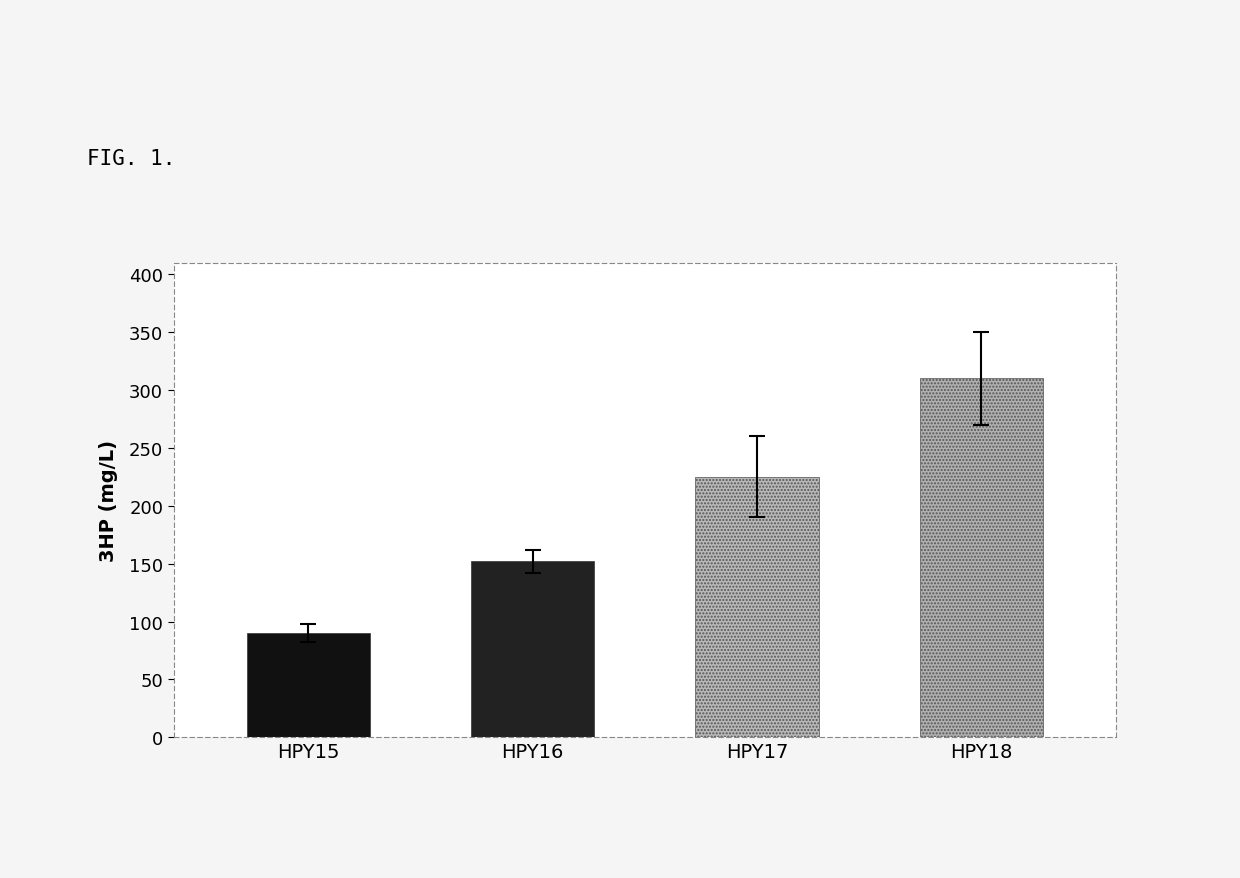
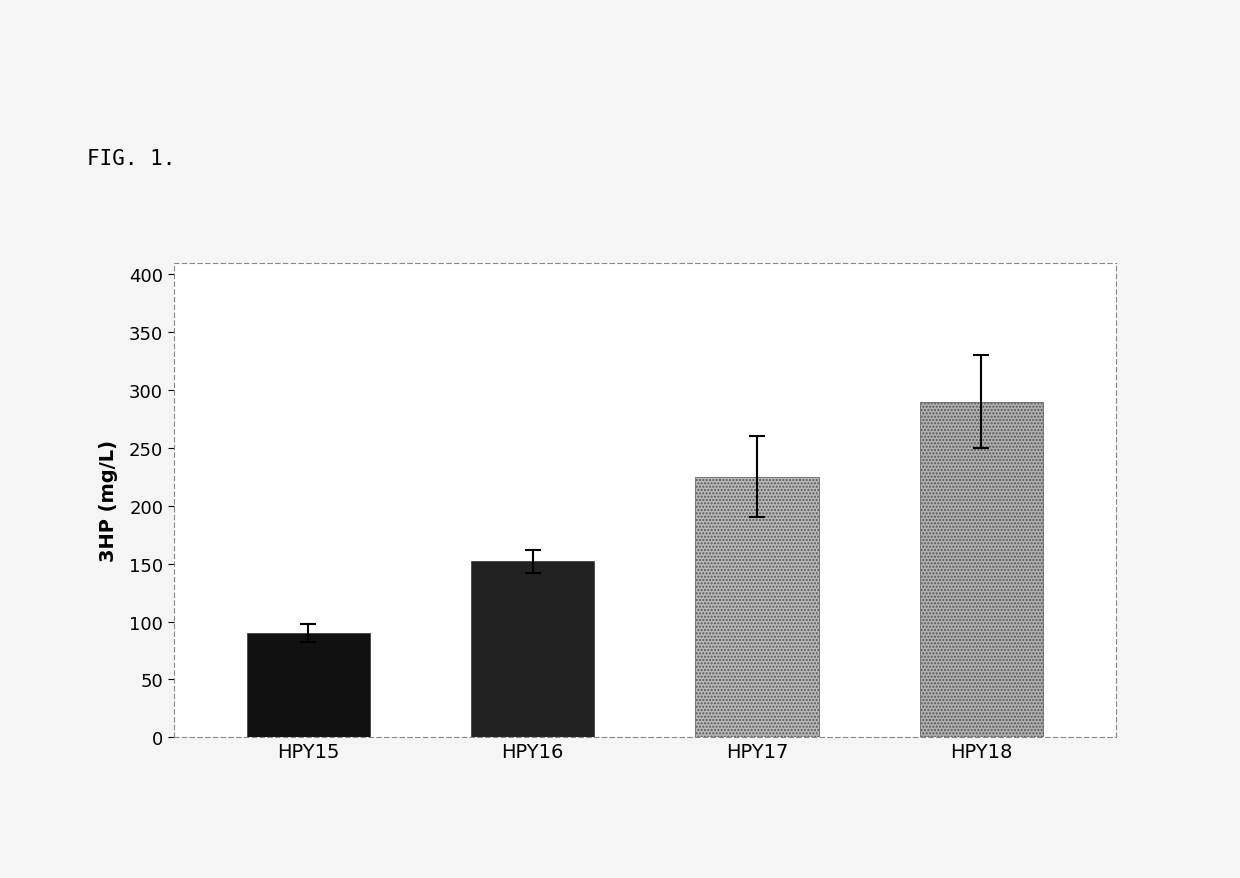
HPY18: 310 -> 290
